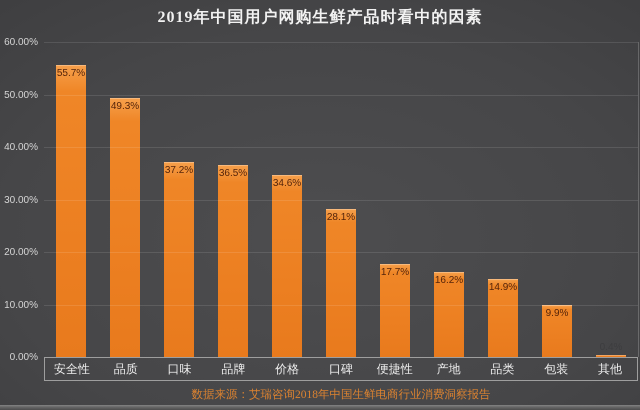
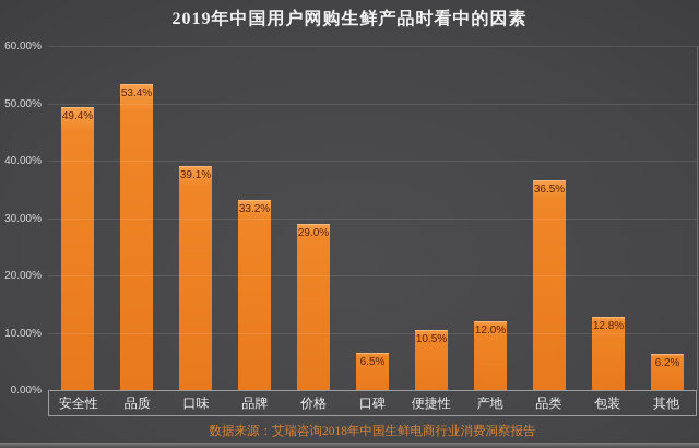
安全性: 55.7% -> 49.4%
品质: 49.3% -> 53.4%
口味: 37.2% -> 39.1%
品牌: 36.5% -> 33.2%
价格: 34.6% -> 29.0%
口碑: 28.1% -> 6.5%
便捷性: 17.7% -> 10.5%
产地: 16.2% -> 12.0%
品类: 14.9% -> 36.5%
包装: 9.9% -> 12.8%
其他: 0.4% -> 6.2%
